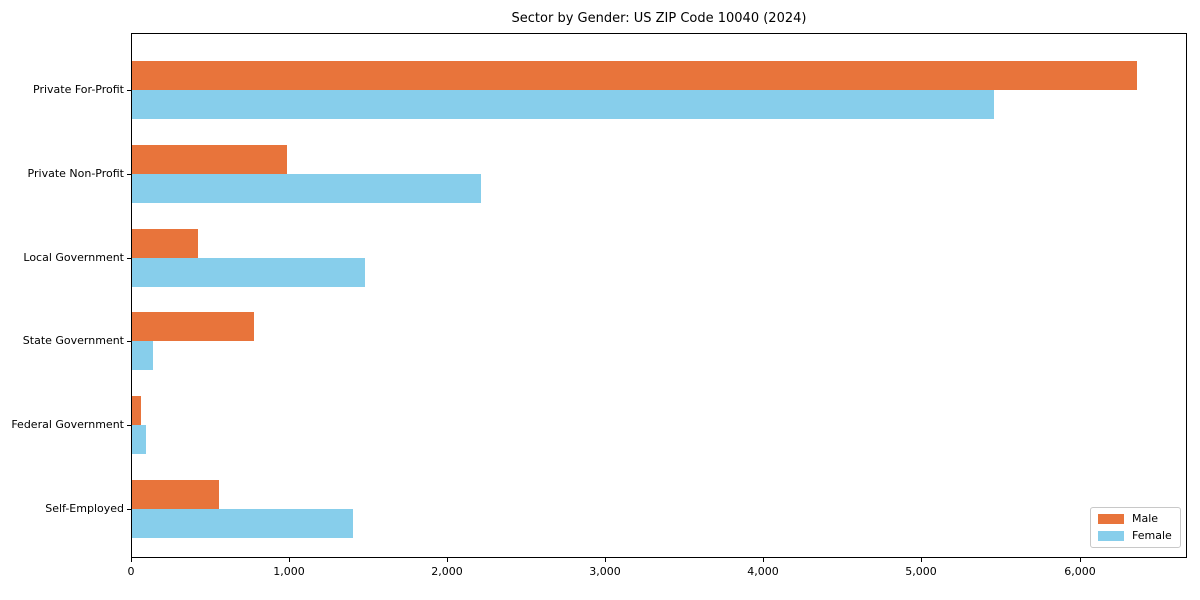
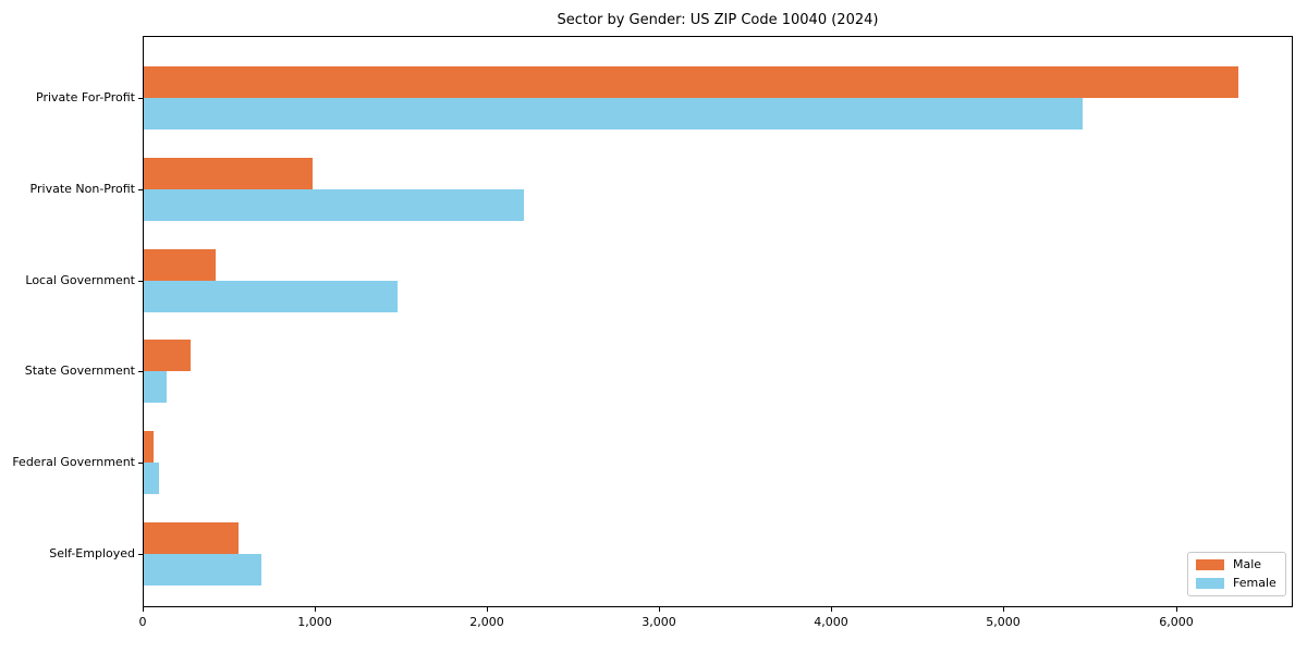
Male/State Government: 770 -> 280
Female/Self-Employed: 1400 -> 680
